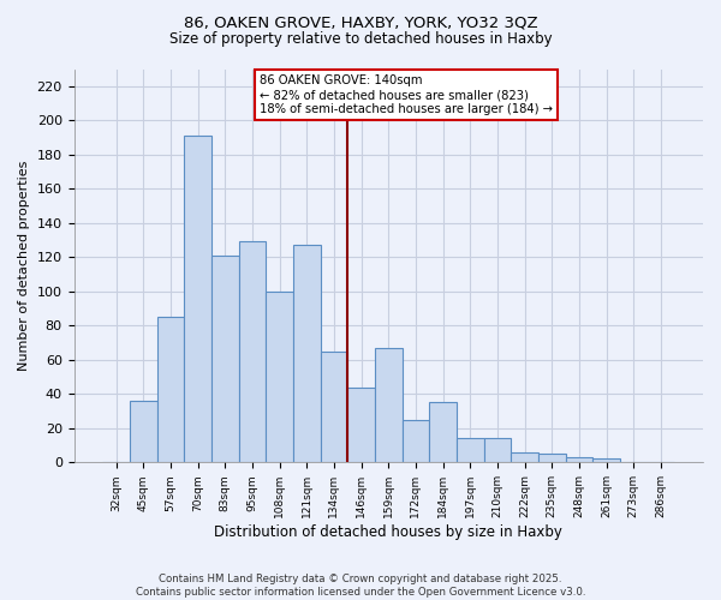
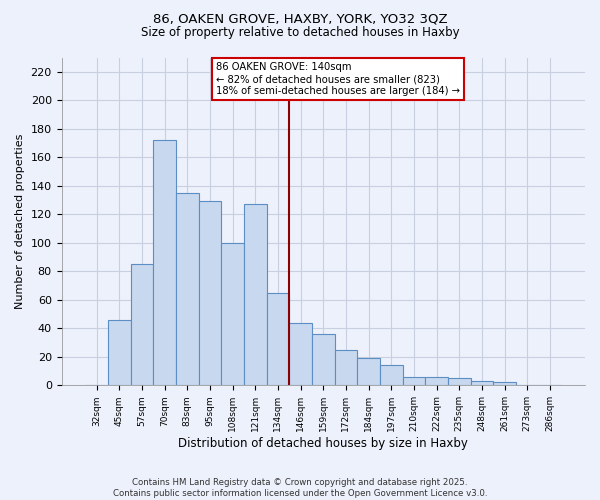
45sqm: 36 -> 46
70sqm: 191 -> 172
83sqm: 121 -> 135
159sqm: 67 -> 36
184sqm: 35 -> 19
210sqm: 14 -> 6
